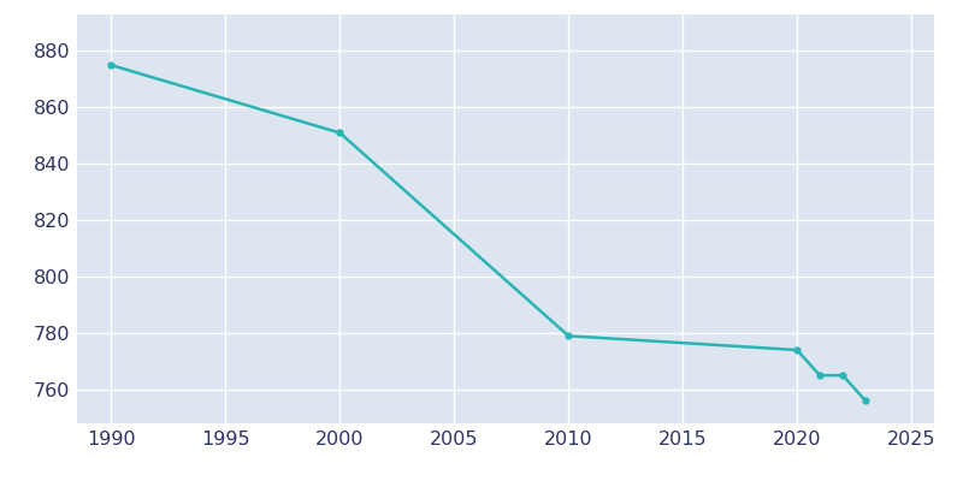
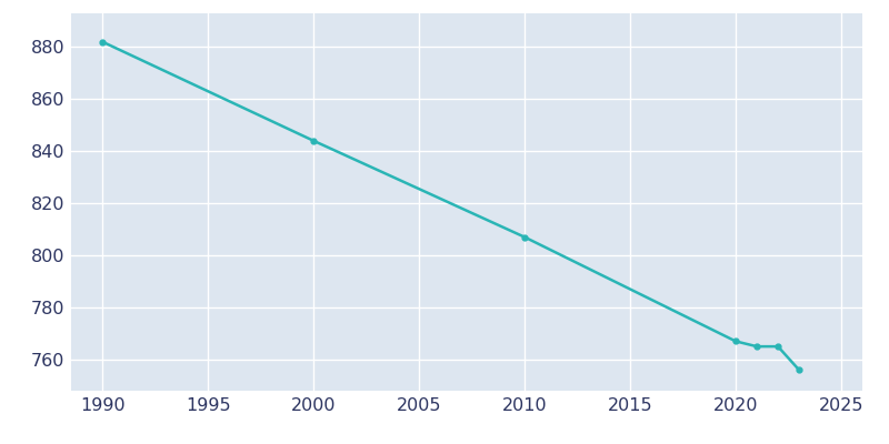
1990: 875 -> 882
2000: 851 -> 844
2010: 779 -> 807
2020: 774 -> 767
